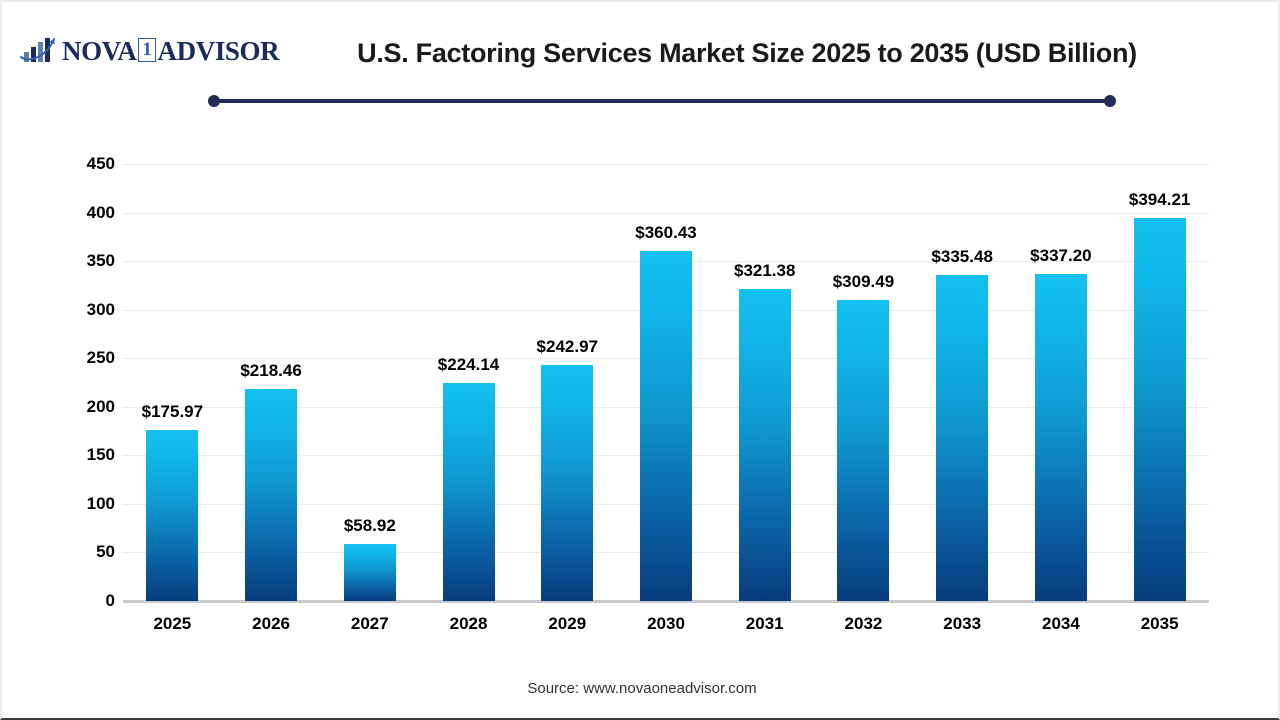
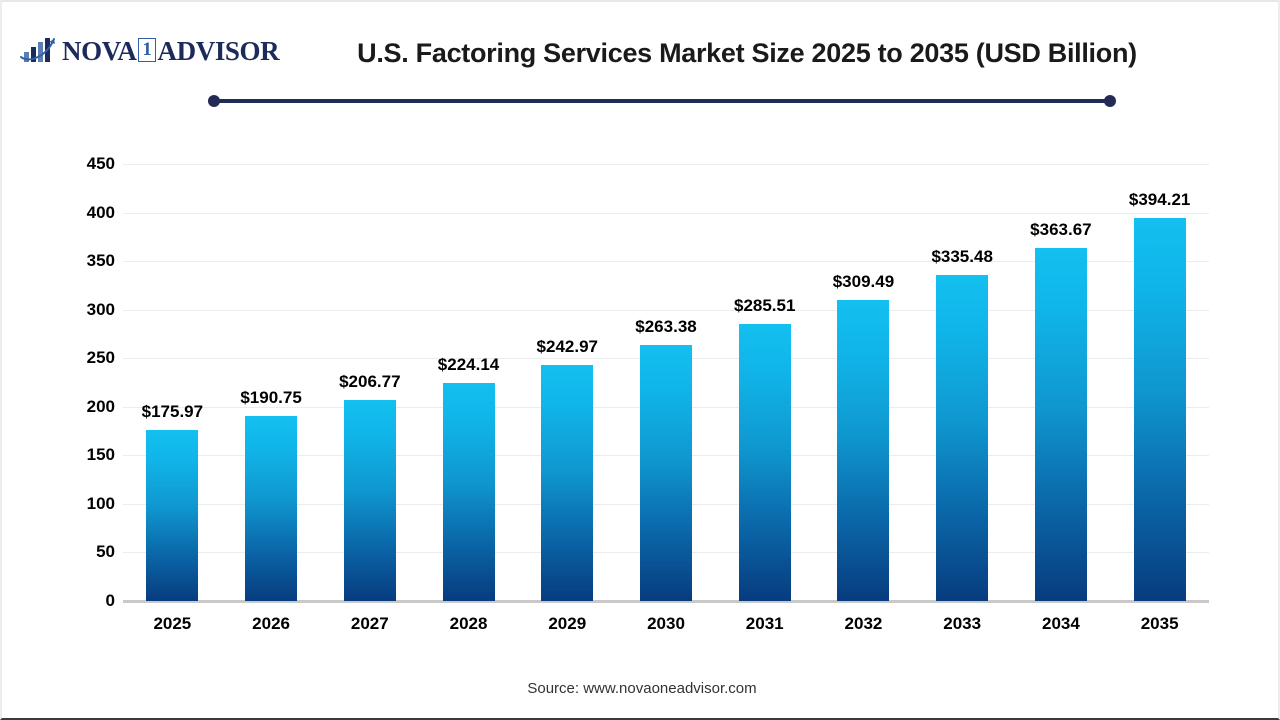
2026: $218.46 -> $190.75
2027: $58.92 -> $206.77
2030: $360.43 -> $263.38
2031: $321.38 -> $285.51
2034: $337.20 -> $363.67
